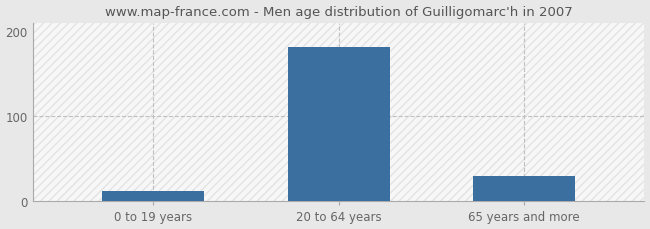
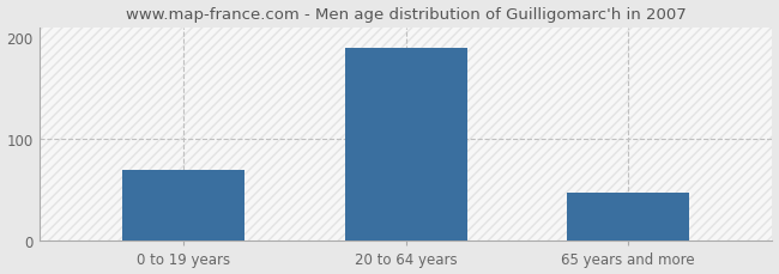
0 to 19 years: 12 -> 70
20 to 64 years: 182 -> 190
65 years and more: 30 -> 47
